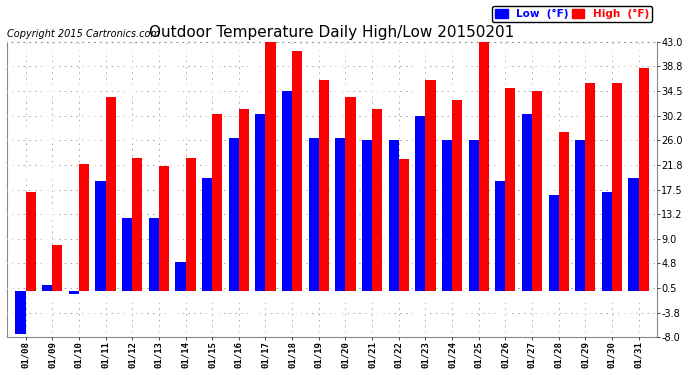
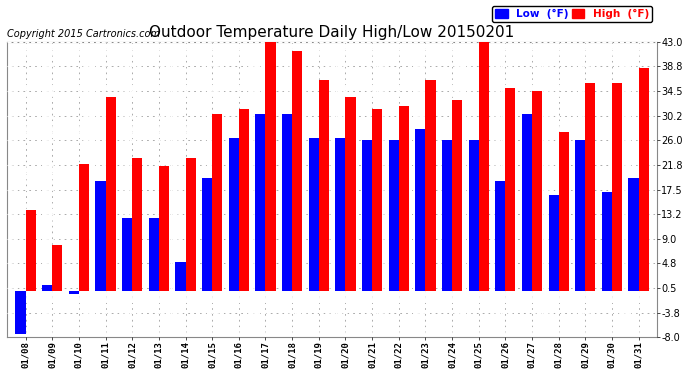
High (°F)/01/08: 17.0 -> 14.0
Low (°F)/01/18: 34.6 -> 30.5
High (°F)/01/22: 22.8 -> 32.0
Low (°F)/01/23: 30.2 -> 28.0
